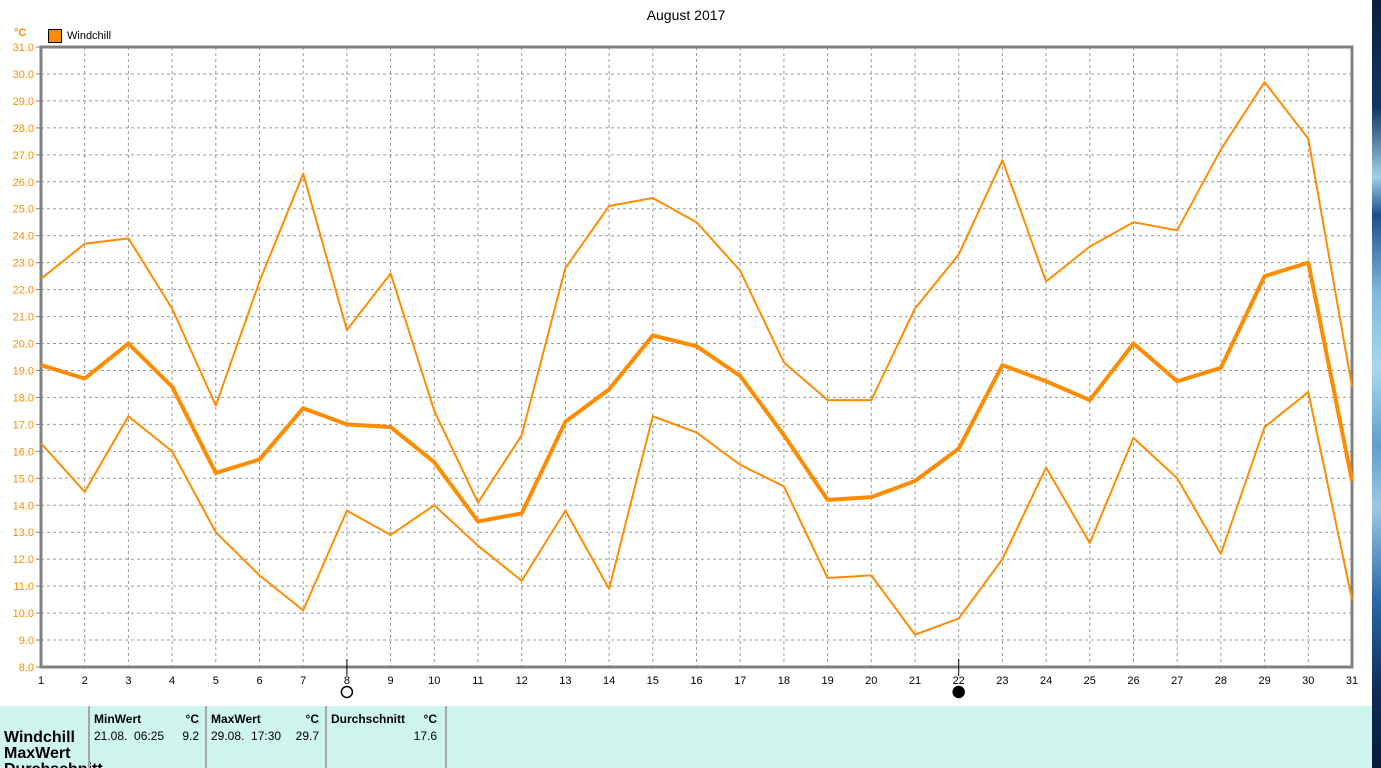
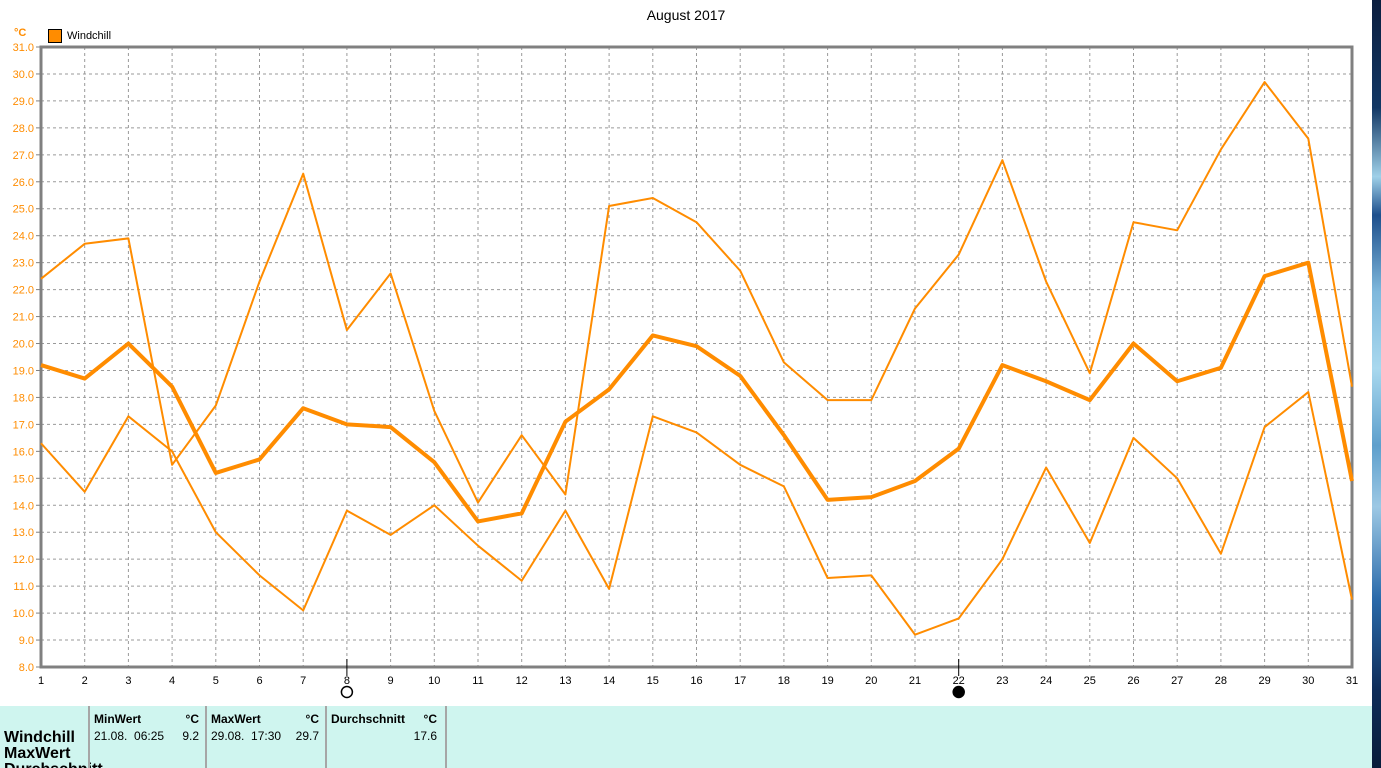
Windchill MaxWert/4: 21.3 -> 15.5
Windchill MaxWert/13: 22.8 -> 14.4
Windchill MaxWert/25: 23.6 -> 18.9
